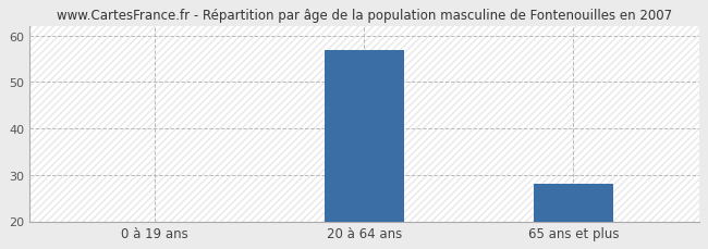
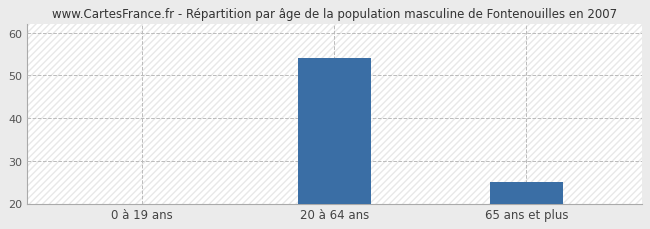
20 à 64 ans: 57 -> 54
65 ans et plus: 28 -> 25
